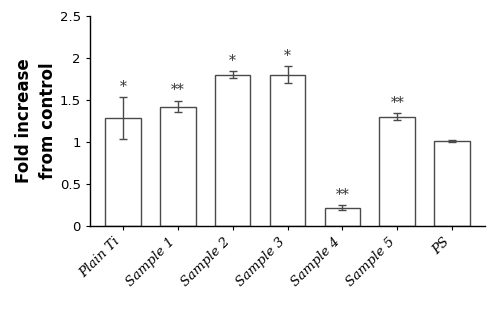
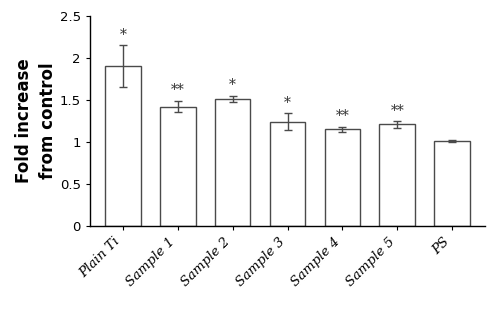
Plain Ti: 1.28 -> 1.90
Sample 2: 1.80 -> 1.51
Sample 3: 1.80 -> 1.24
Sample 4: 0.22 -> 1.15
Sample 5: 1.30 -> 1.21
